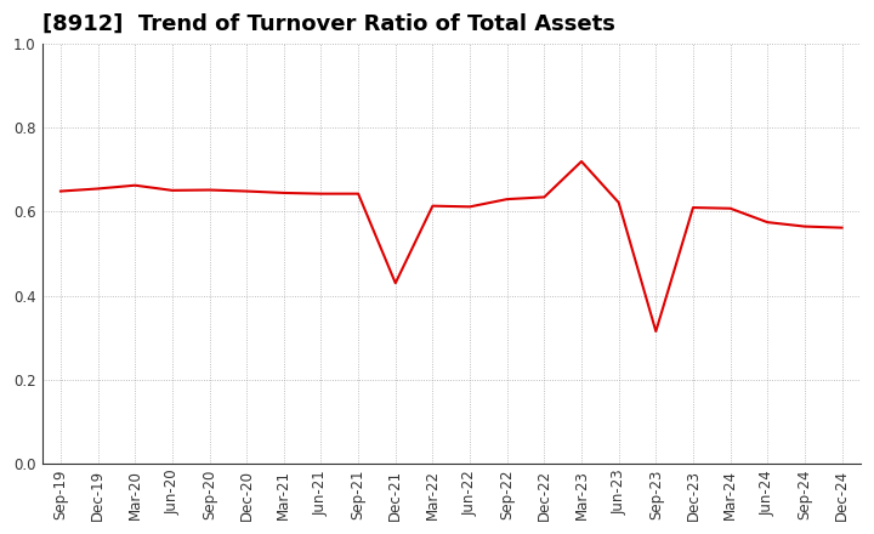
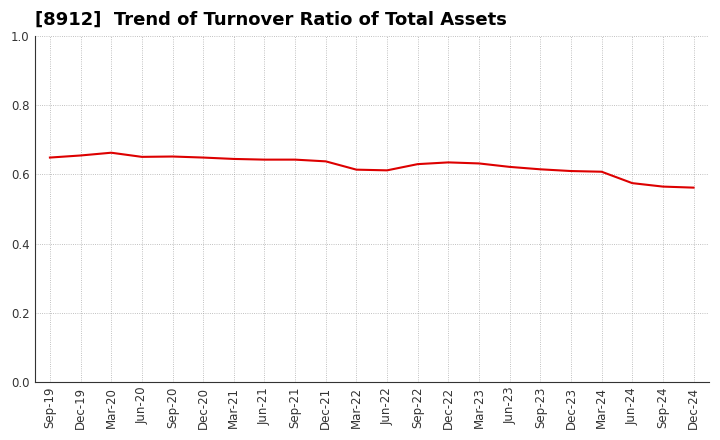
Dec-21: 0.430 -> 0.638
Mar-23: 0.720 -> 0.632
Sep-23: 0.315 -> 0.615
